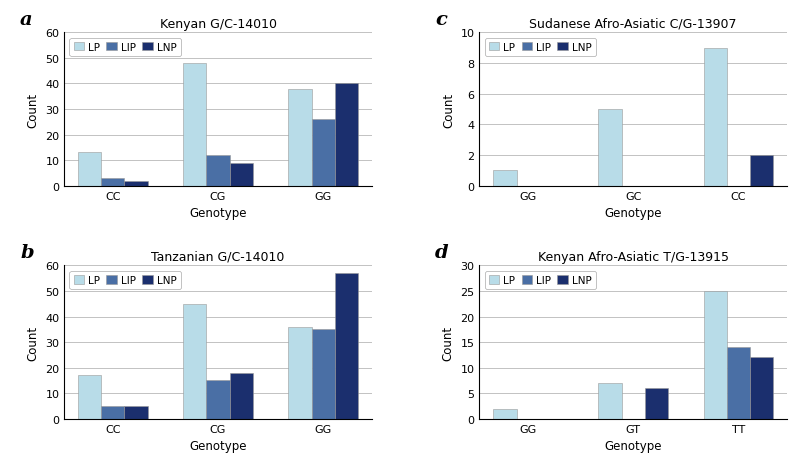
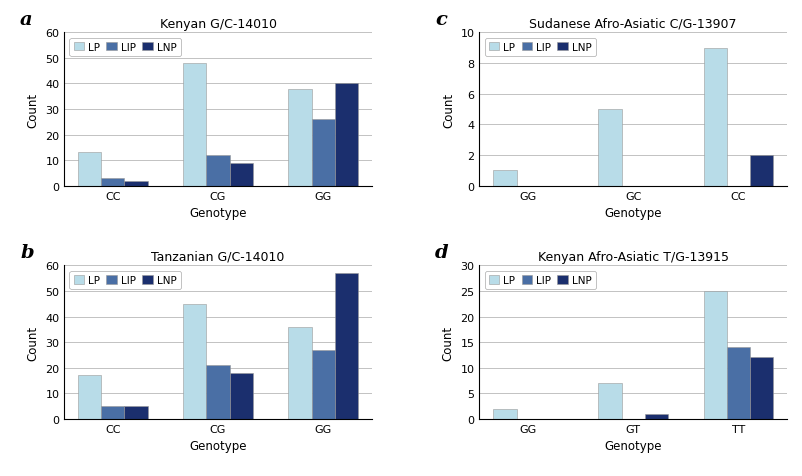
Tanzanian G/C-14010/LIP/CG: 15 -> 21
Tanzanian G/C-14010/LIP/GG: 35 -> 27
Kenyan Afro-Asiatic T/G-13915/LNP/GT: 6 -> 1
